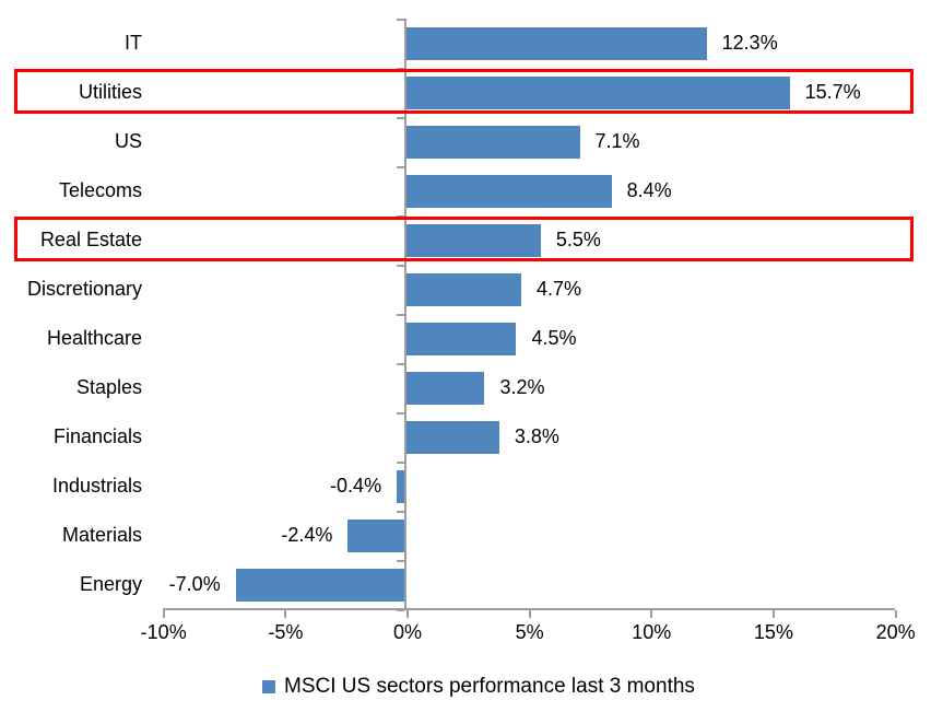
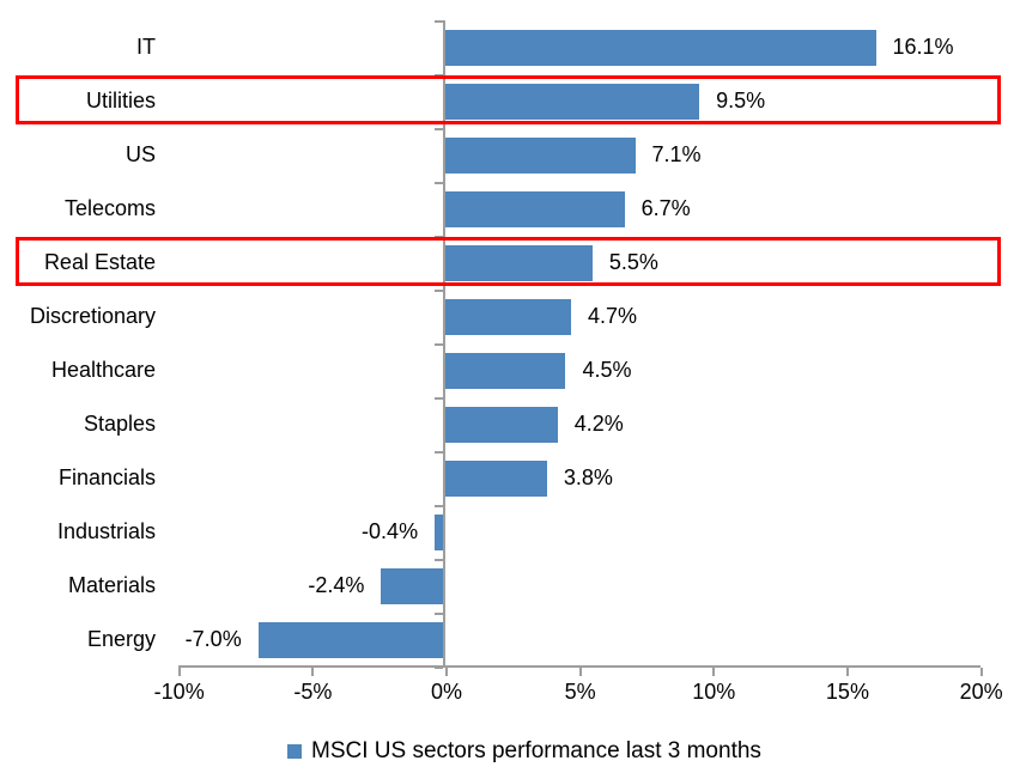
IT: 12.3% -> 16.1%
Utilities: 15.7% -> 9.5%
Telecoms: 8.4% -> 6.7%
Staples: 3.2% -> 4.2%
